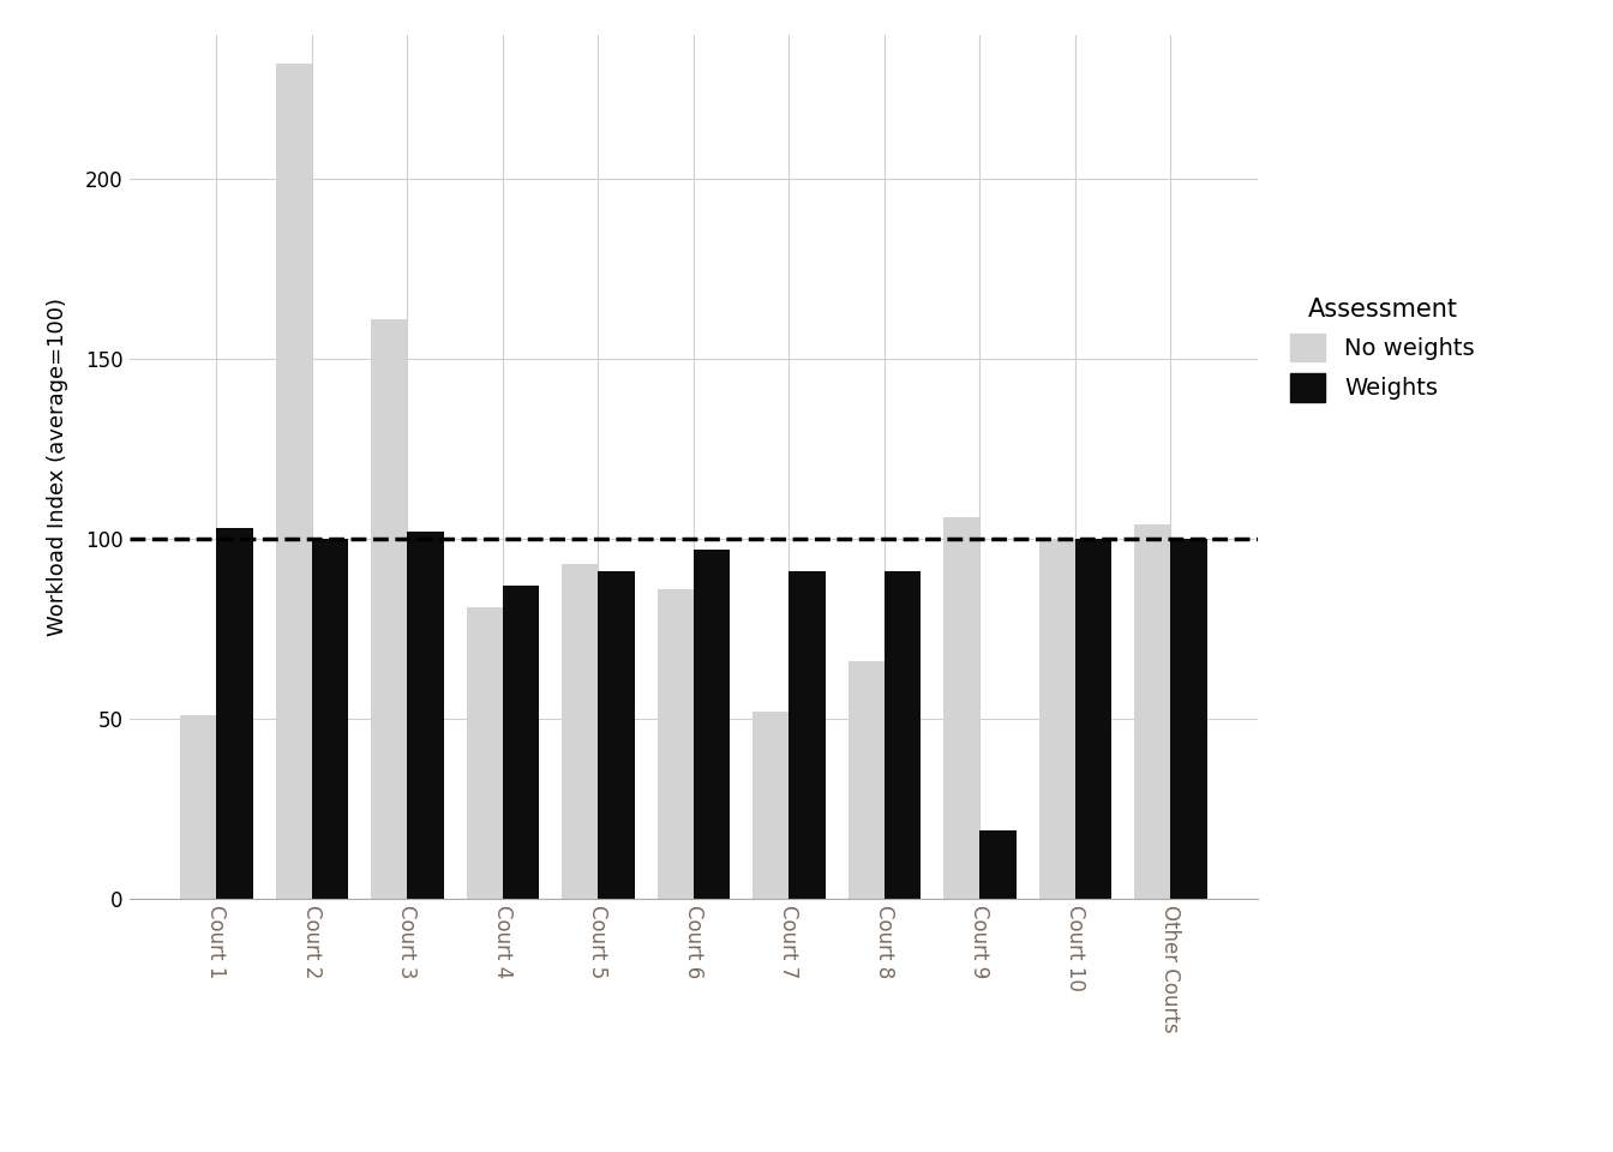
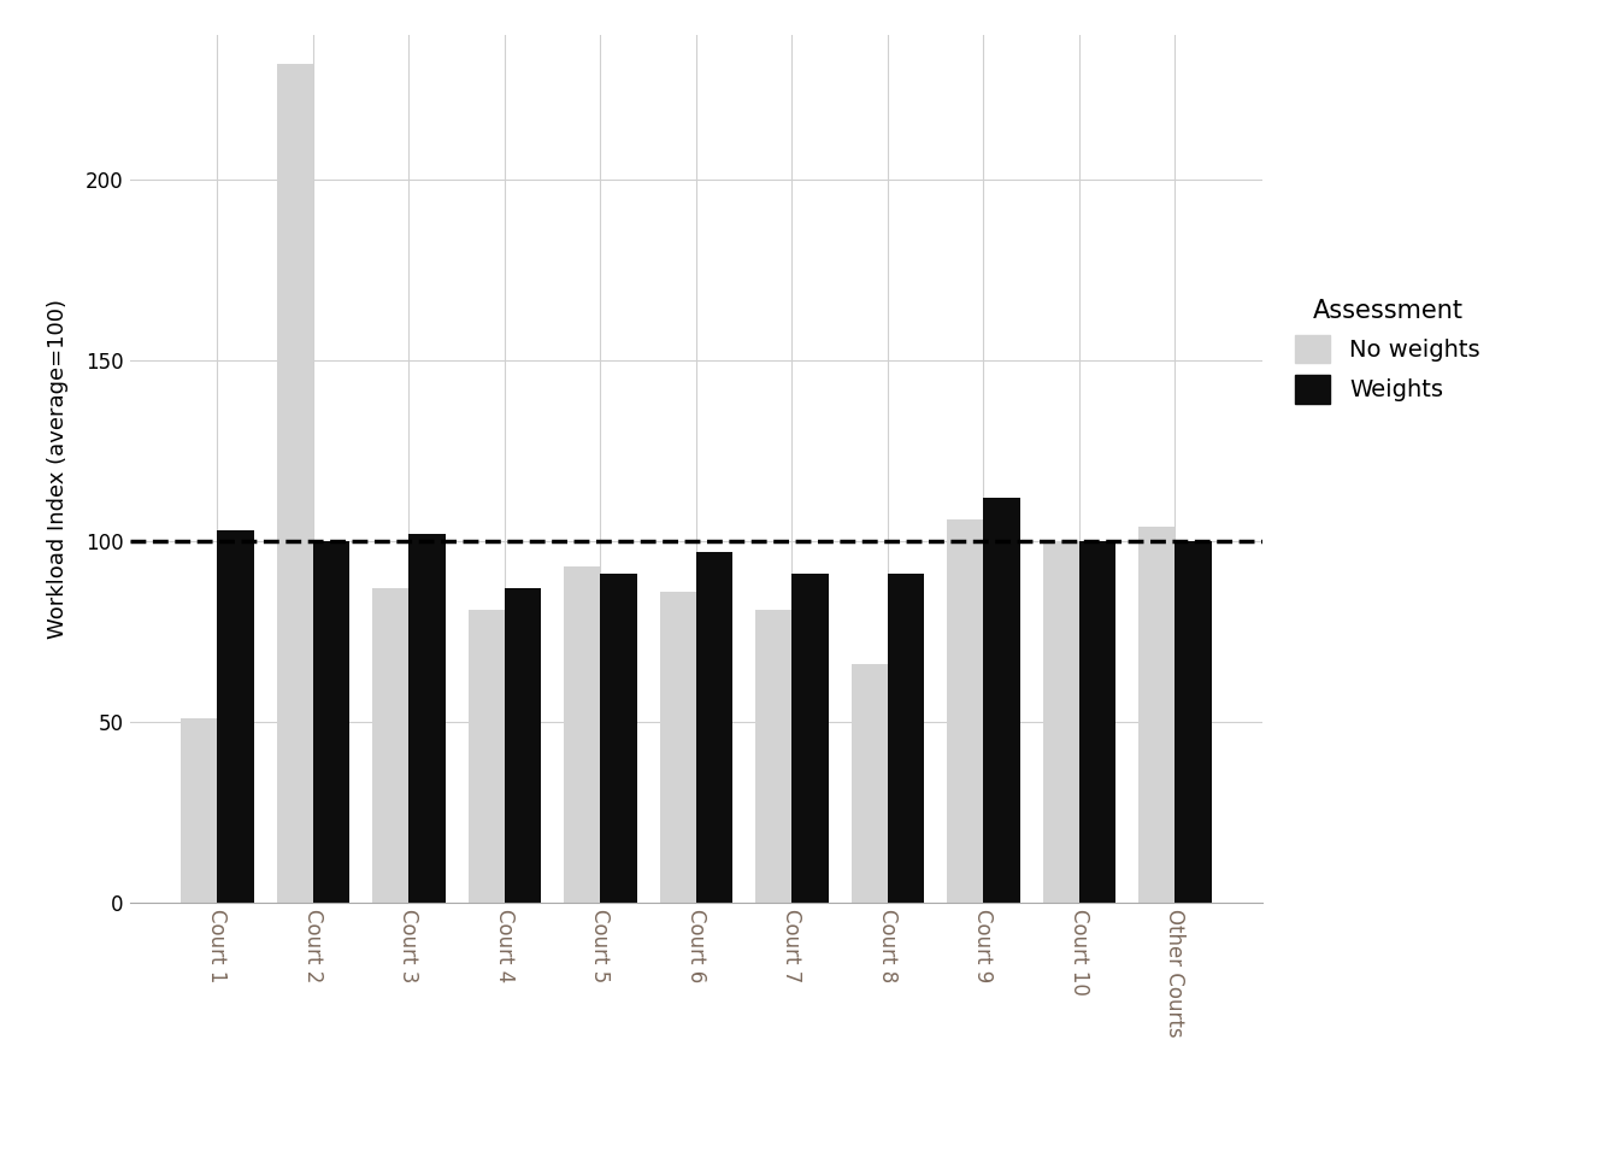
No weights/Court 3: 161 -> 87
No weights/Court 7: 52 -> 81
Weights/Court 9: 19 -> 112
